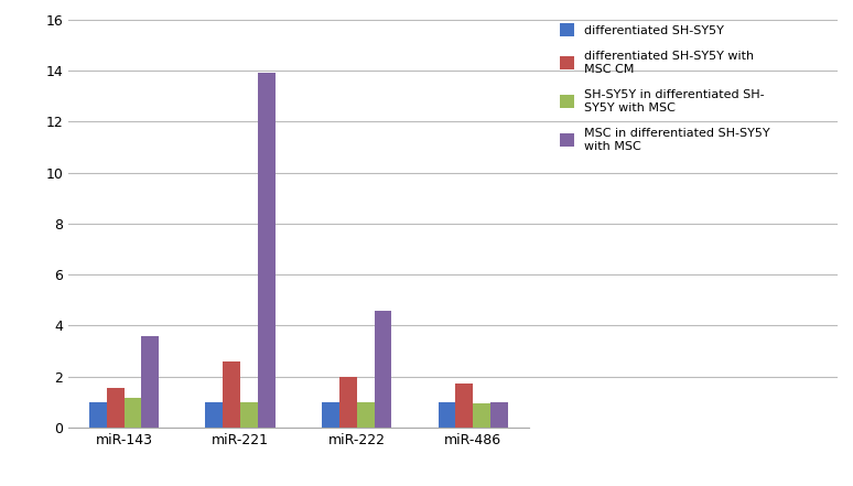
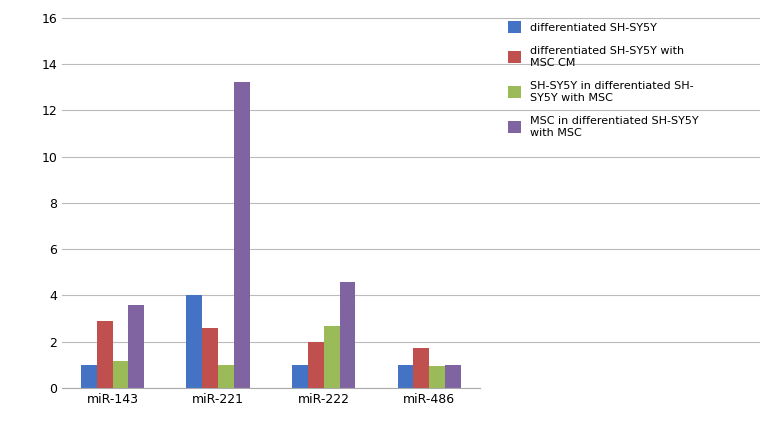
differentiated SH-SY5Y with MSC CM/miR-143: 1.55 -> 2.90
differentiated SH-SY5Y/miR-221: 1 -> 4
MSC in differentiated SH-SY5Y with MSC/miR-221: 13.9 -> 13.2
SH-SY5Y in differentiated SH- SY5Y with MSC/miR-222: 1.00 -> 2.70
